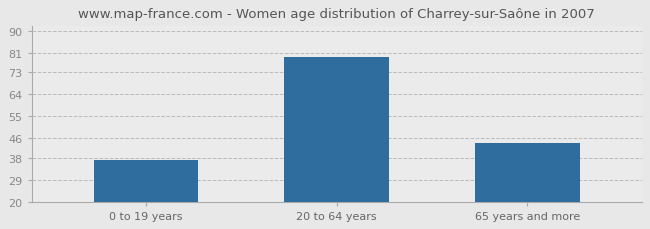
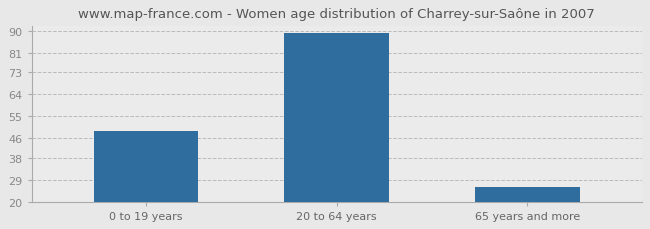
0 to 19 years: 37 -> 49
20 to 64 years: 79 -> 89
65 years and more: 44 -> 26
